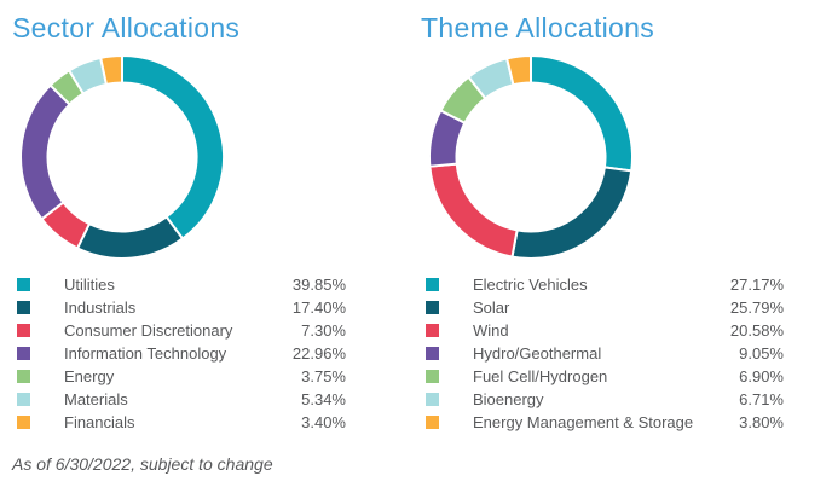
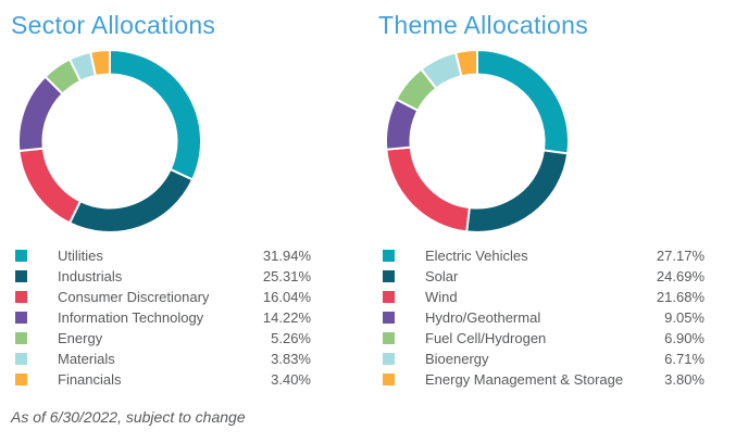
Sector Allocations/Utilities: 39.85% -> 31.94%
Sector Allocations/Industrials: 17.40% -> 25.31%
Sector Allocations/Consumer Discretionary: 7.30% -> 16.04%
Sector Allocations/Information Technology: 22.96% -> 14.22%
Sector Allocations/Energy: 3.75% -> 5.26%
Sector Allocations/Materials: 5.34% -> 3.83%
Theme Allocations/Solar: 25.79% -> 24.69%
Theme Allocations/Wind: 20.58% -> 21.68%
